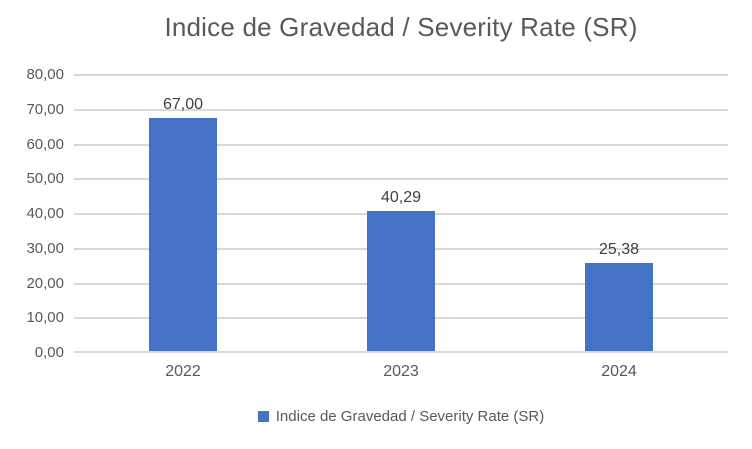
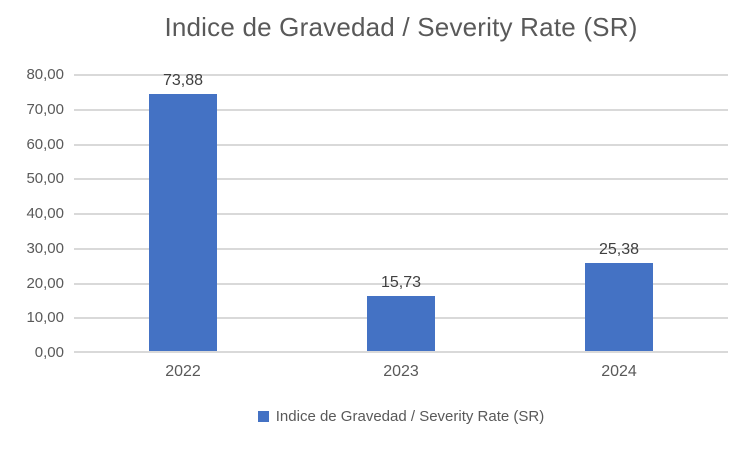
2022: 67,00 -> 73,88
2023: 40,29 -> 15,73
